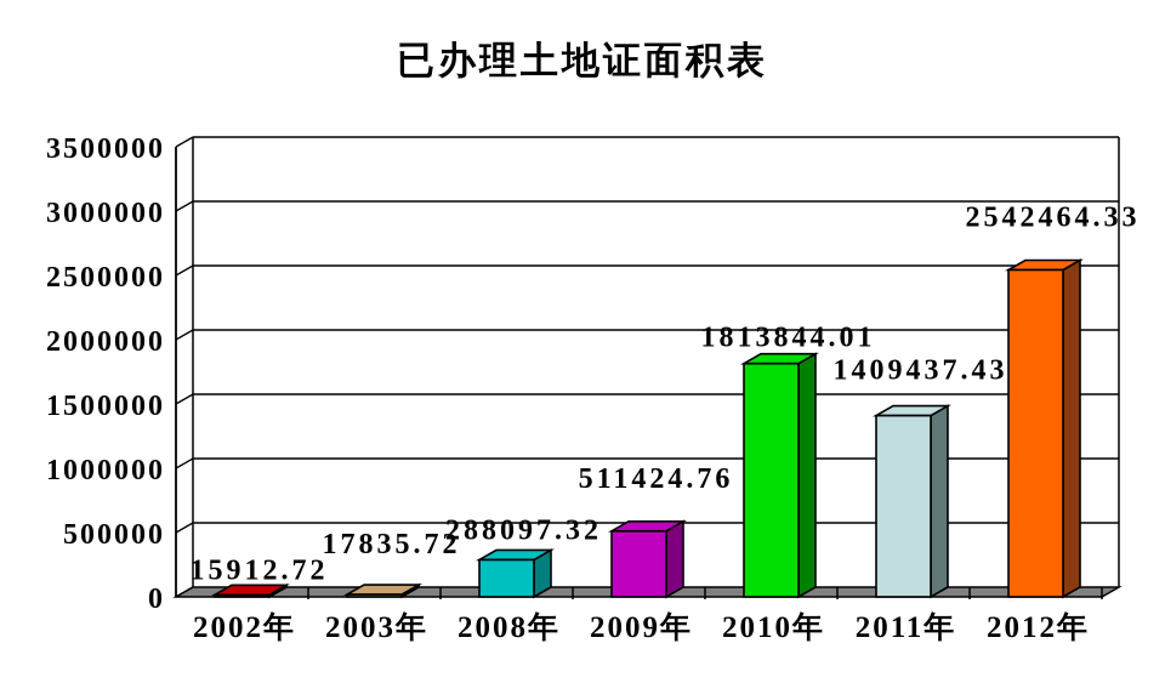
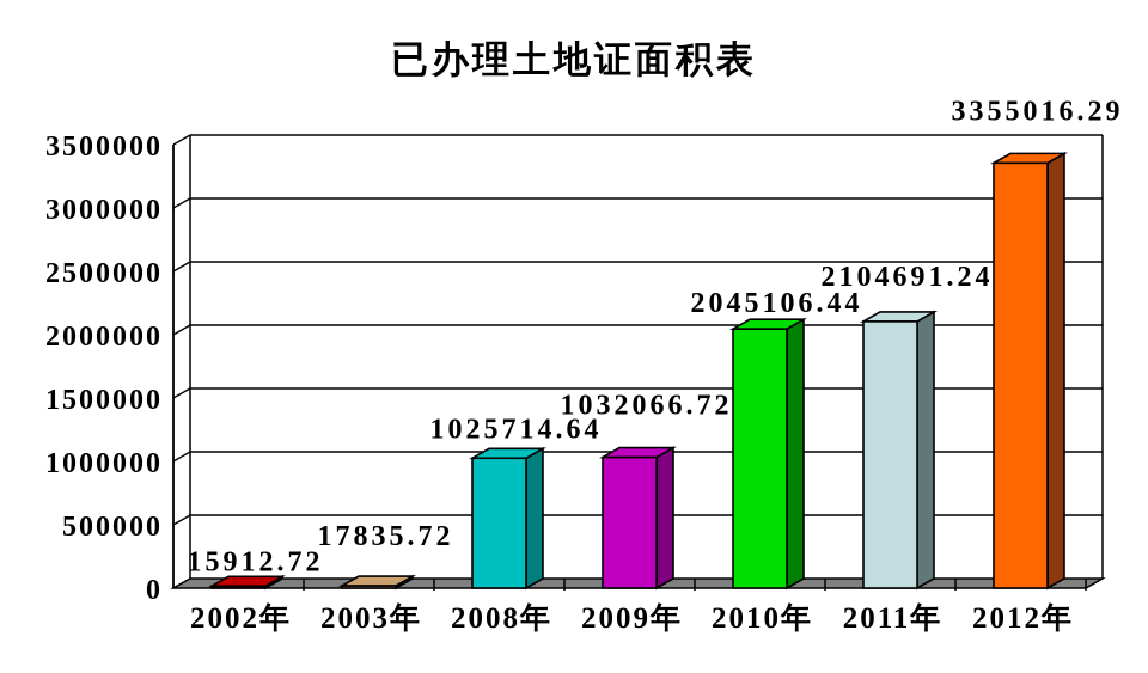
2008年: 288097.32 -> 1025714.64
2009年: 511424.76 -> 1032066.72
2010年: 1813844.01 -> 2045106.44
2011年: 1409437.43 -> 2104691.24
2012年: 2542464.33 -> 3355016.29
